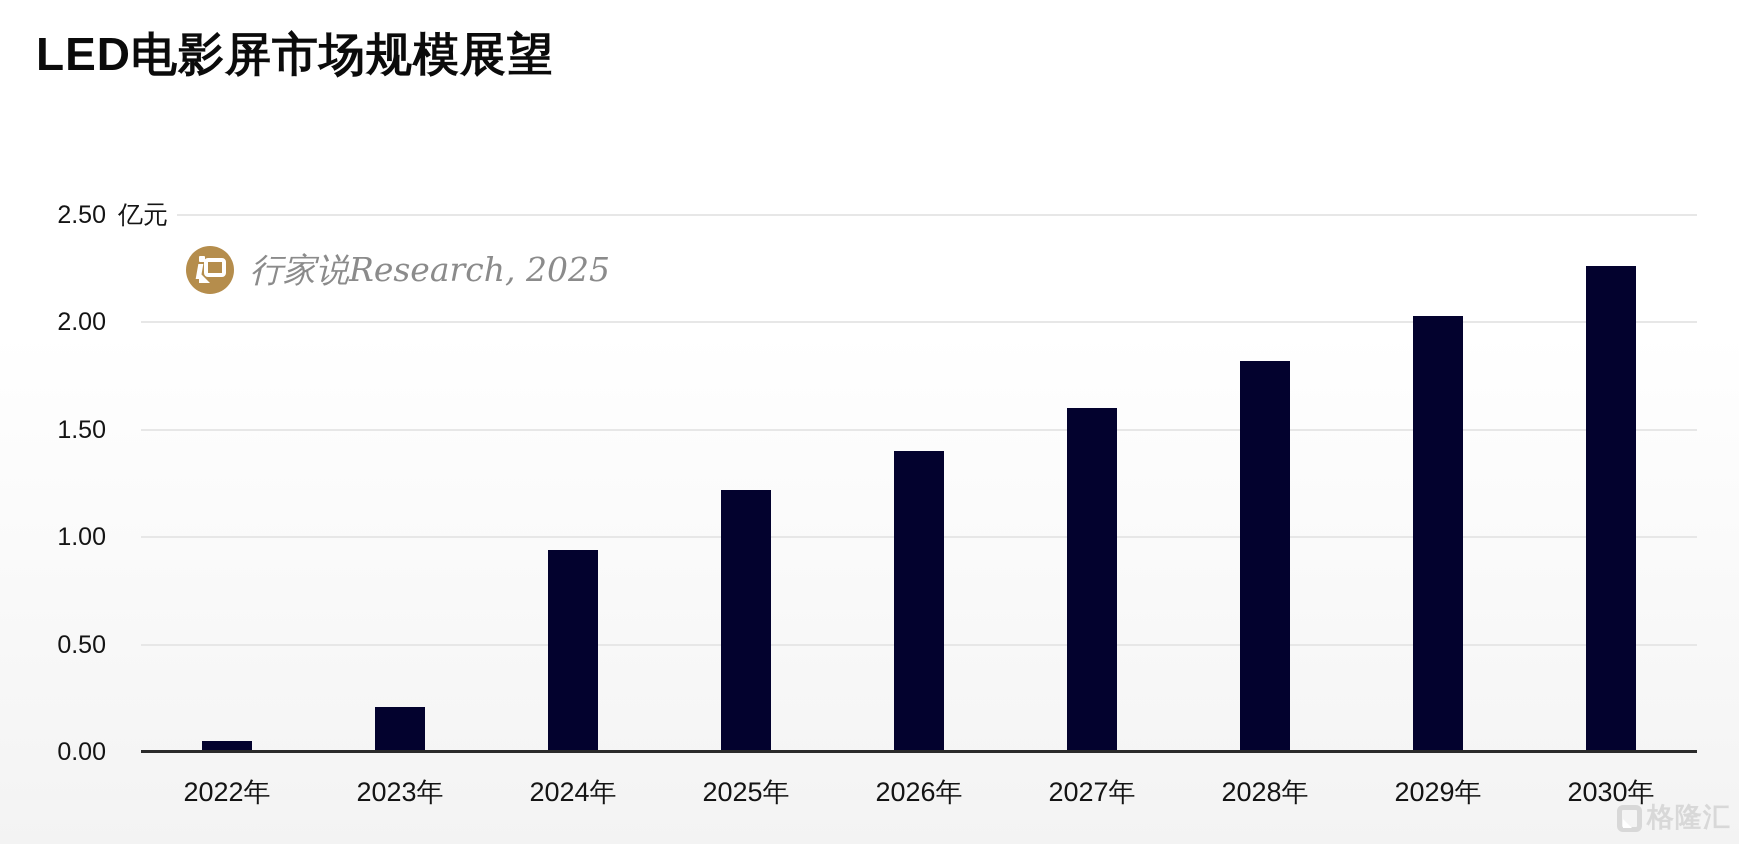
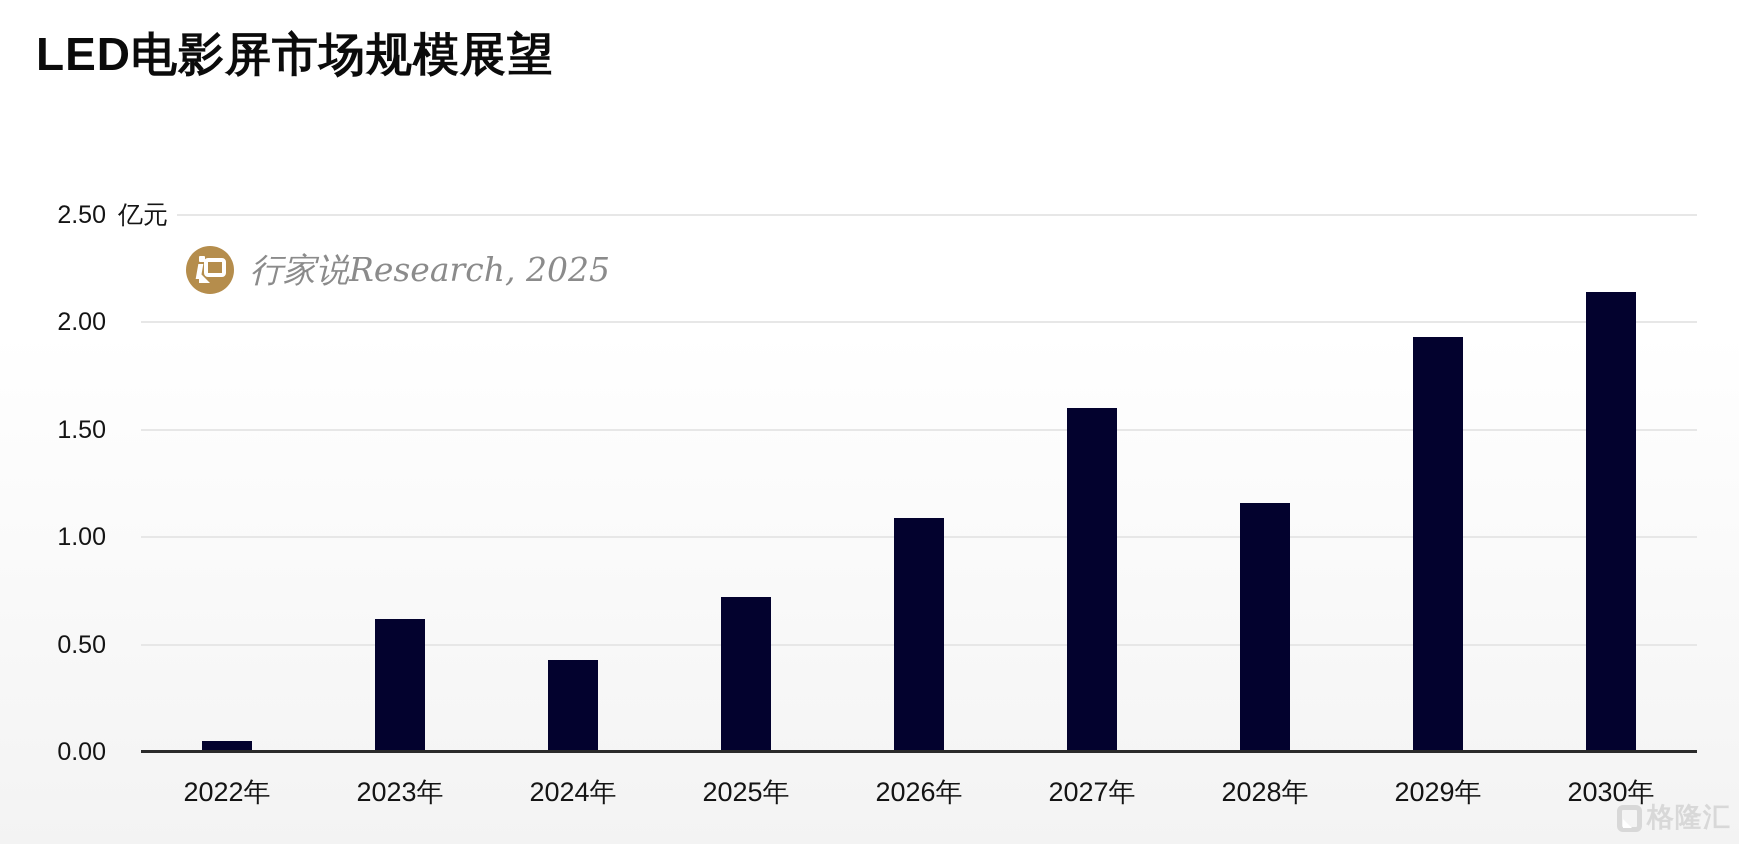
2023年: 0.20 -> 0.61
2024年: 0.93 -> 0.42
2025年: 1.21 -> 0.71
2026年: 1.39 -> 1.08
2028年: 1.81 -> 1.15
2029年: 2.02 -> 1.92
2030年: 2.25 -> 2.13
